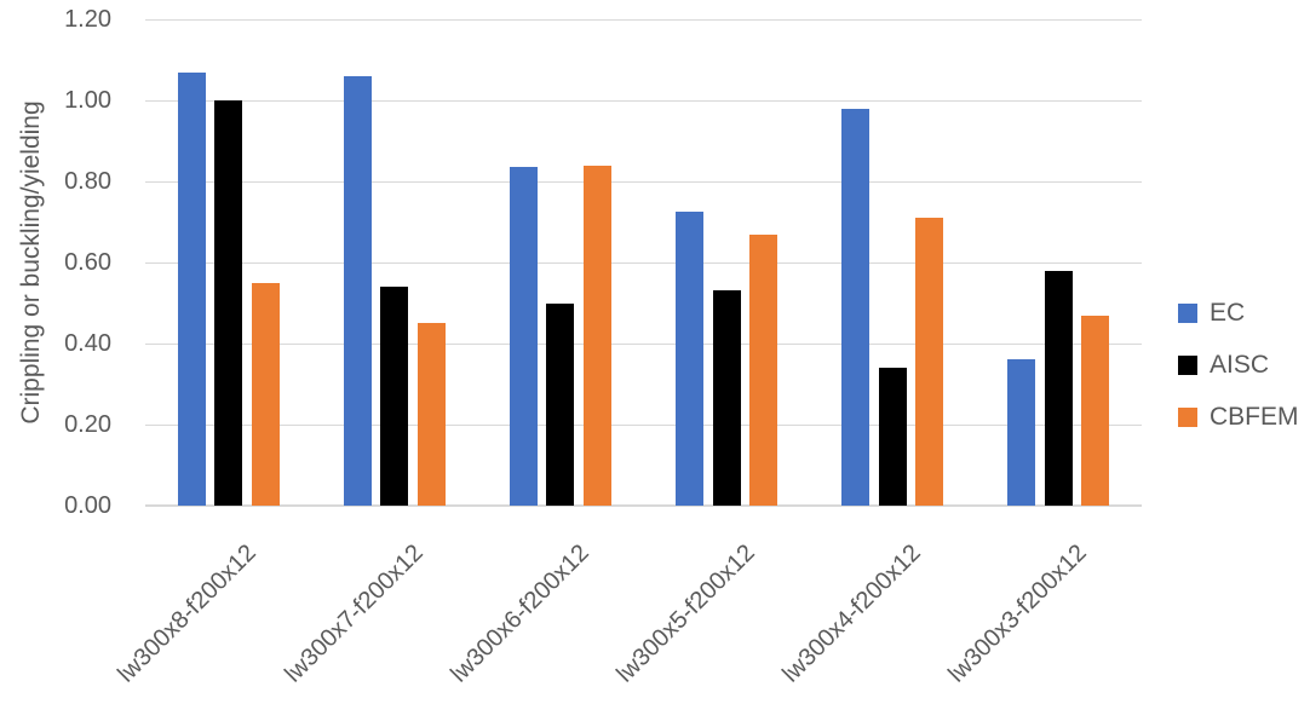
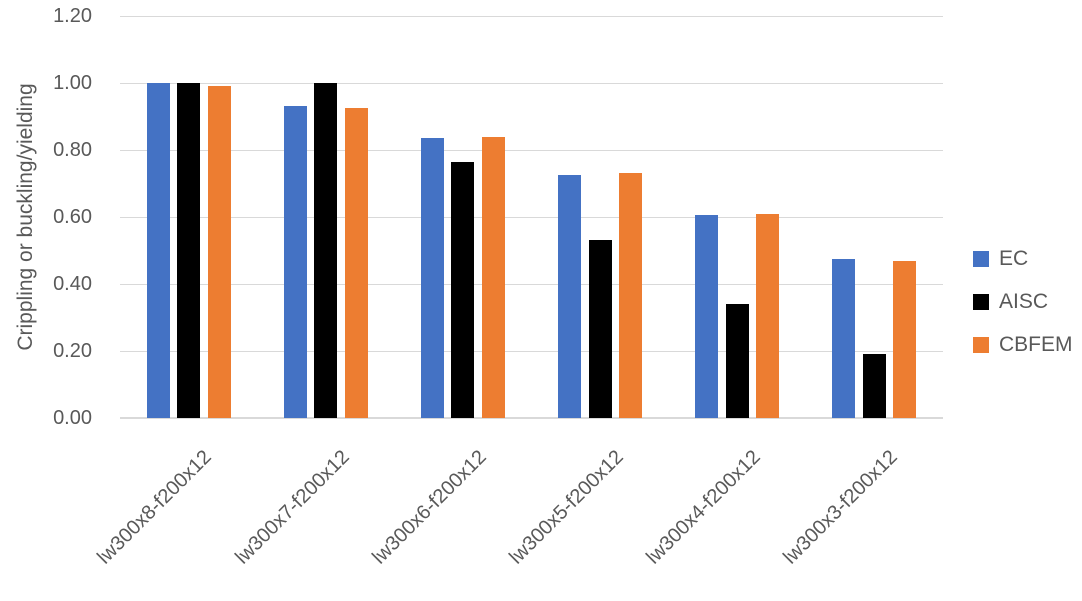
EC/lw300x8-f200x12: 1.07 -> 1.00
CBFEM/lw300x8-f200x12: 0.55 -> 0.99
EC/lw300x7-f200x12: 1.06 -> 0.93
AISC/lw300x7-f200x12: 0.54 -> 1.00
CBFEM/lw300x7-f200x12: 0.45 -> 0.93
AISC/lw300x6-f200x12: 0.50 -> 0.77
CBFEM/lw300x5-f200x12: 0.67 -> 0.73
EC/lw300x4-f200x12: 0.98 -> 0.60
CBFEM/lw300x4-f200x12: 0.71 -> 0.61
EC/lw300x3-f200x12: 0.36 -> 0.47
AISC/lw300x3-f200x12: 0.58 -> 0.19
